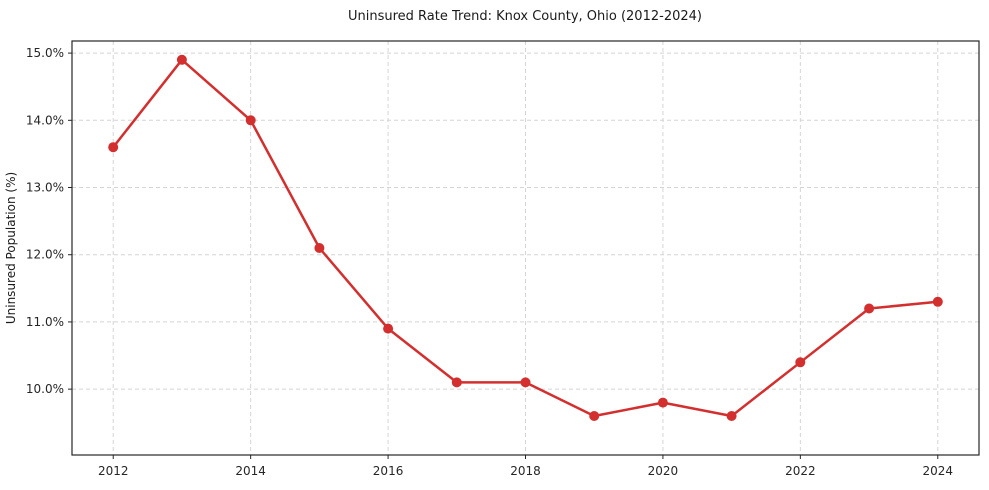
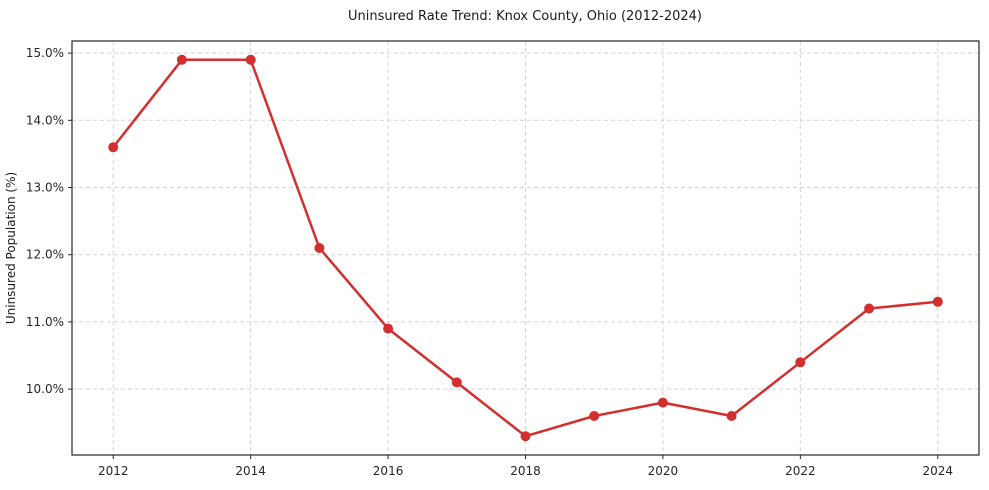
2014: 14.0% -> 14.9%
2018: 10.1% -> 9.3%
